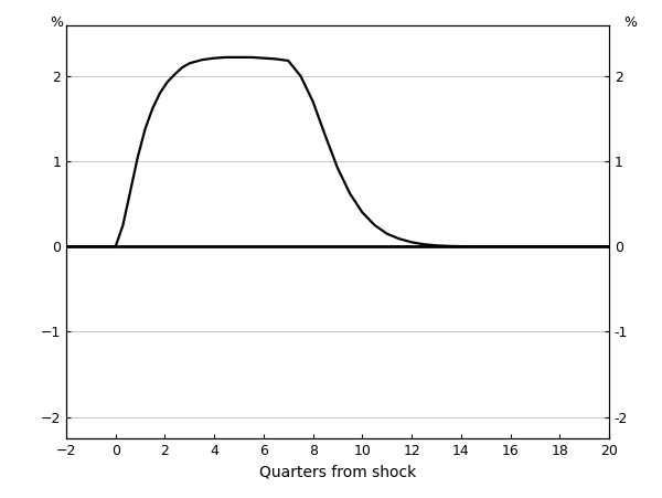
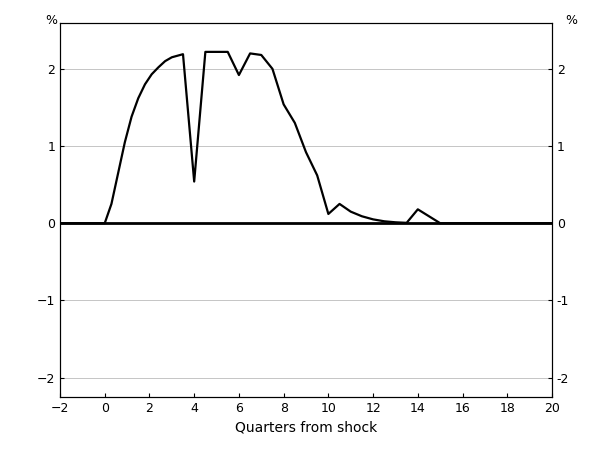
4: 2.21 -> 0.54
6: 2.21 -> 1.92
8: 1.70 -> 1.54
10: 0.40 -> 0.12
14: 0.00 -> 0.18
